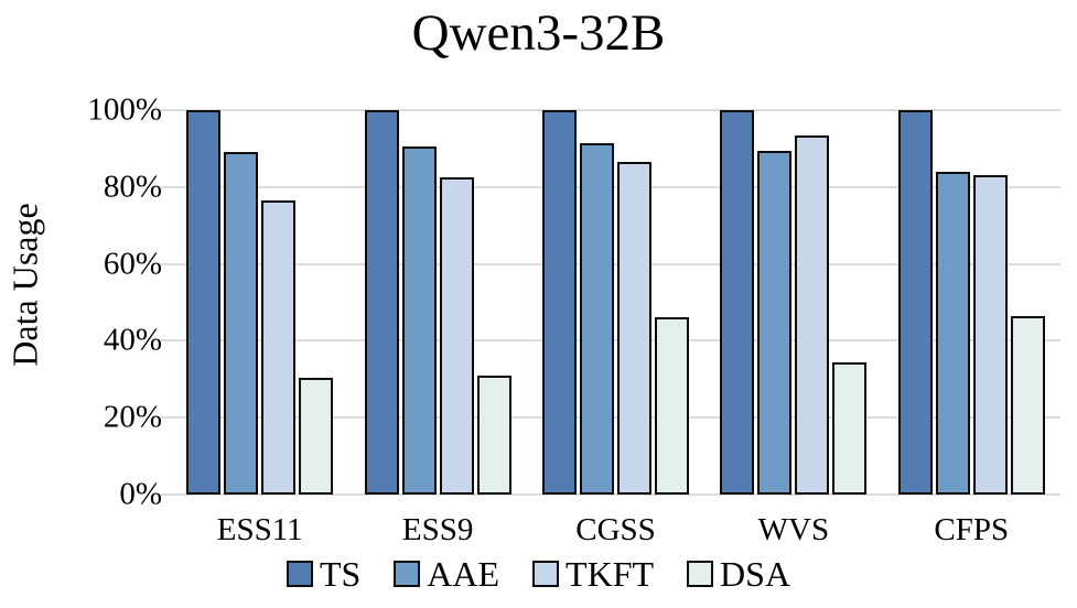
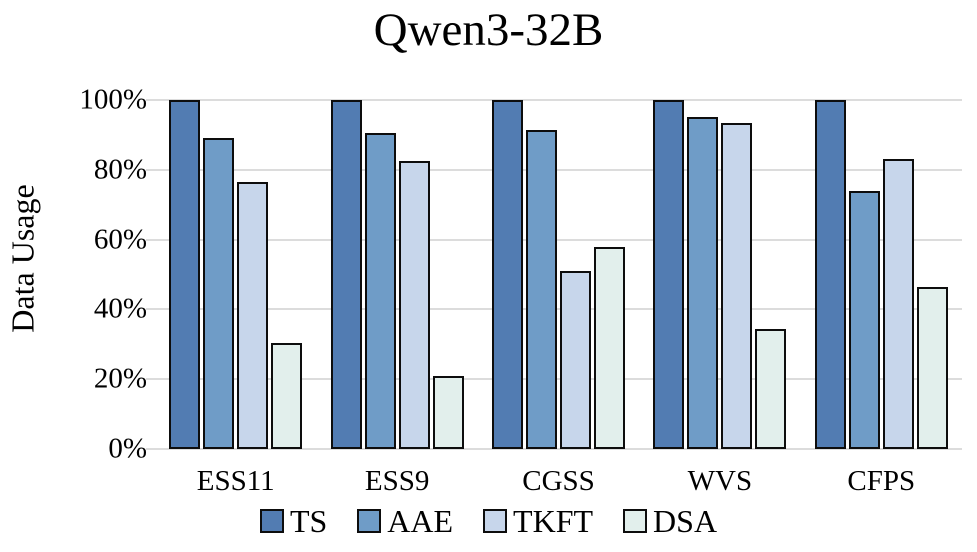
DSA/ESS9: 31% -> 21%
TKFT/CGSS: 86% -> 51%
DSA/CGSS: 46% -> 58%
AAE/WVS: 90% -> 95%
AAE/CFPS: 84% -> 74%
